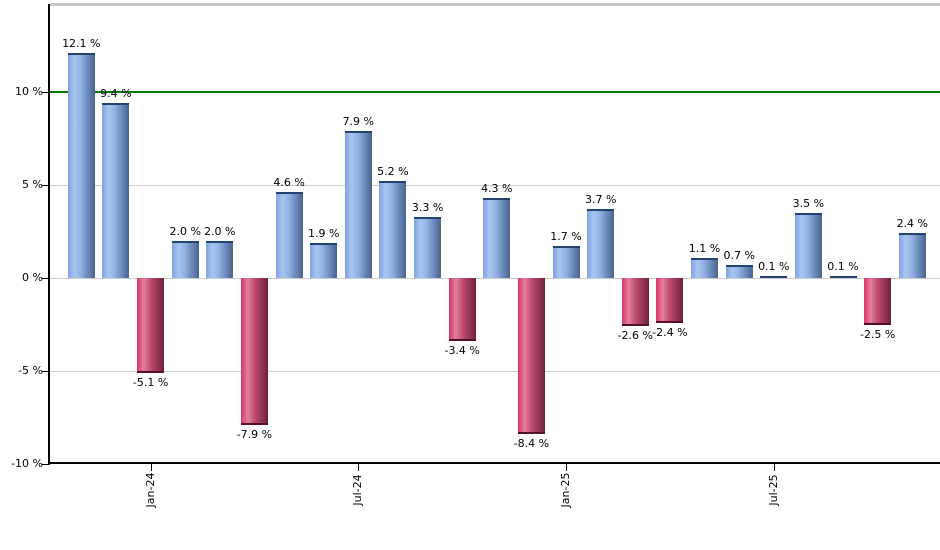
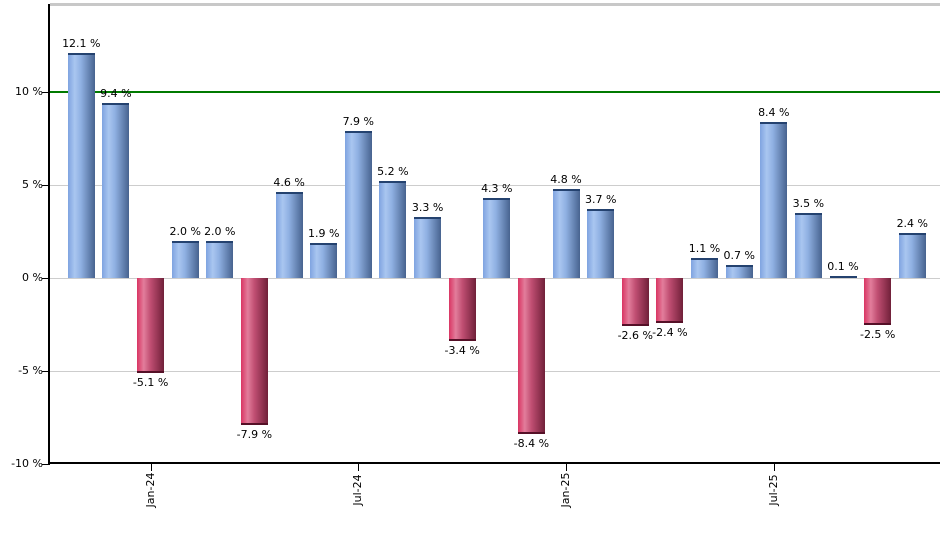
Jan-25: 1.7 -> 4.8
Jul-25: 0.1 -> 8.4
